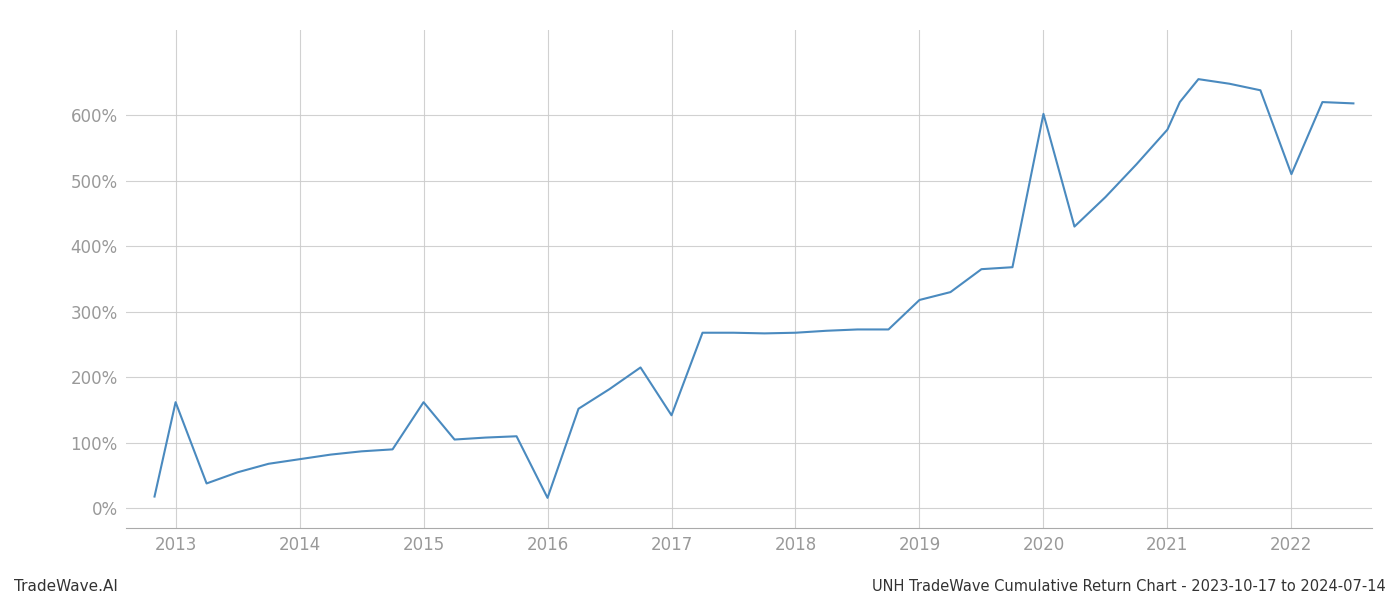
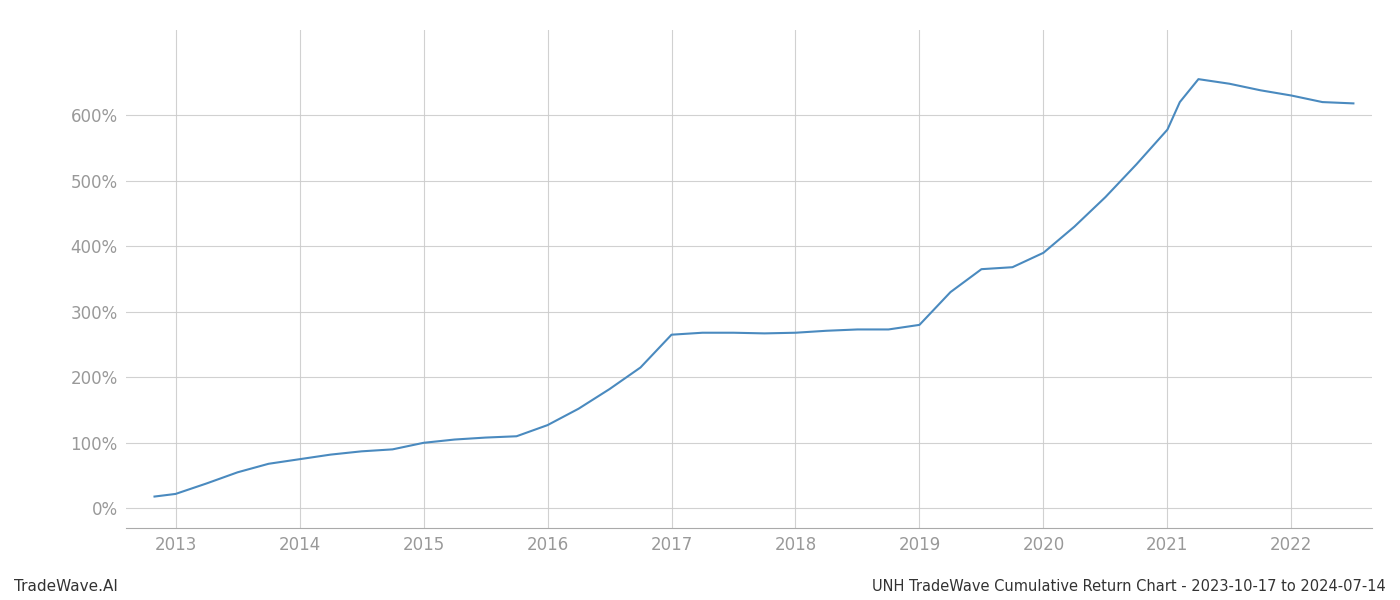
2013: 162% -> 22%
2015: 162% -> 100%
2016: 16% -> 127%
2017: 142% -> 265%
2019: 318% -> 280%
2020: 602% -> 390%
2022: 510% -> 630%
